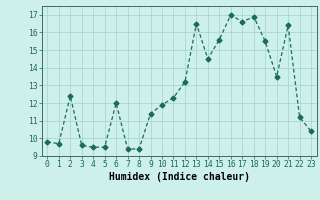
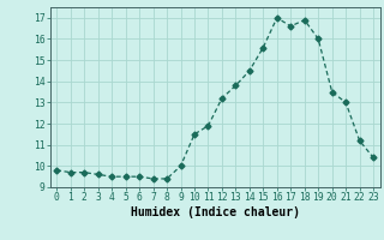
2: 12.4 -> 9.7
6: 12.0 -> 9.5
9: 11.4 -> 10.0
10: 11.9 -> 11.5
11: 12.3 -> 11.9
13: 16.5 -> 13.8
19: 15.5 -> 16.0
21: 16.4 -> 13.0
